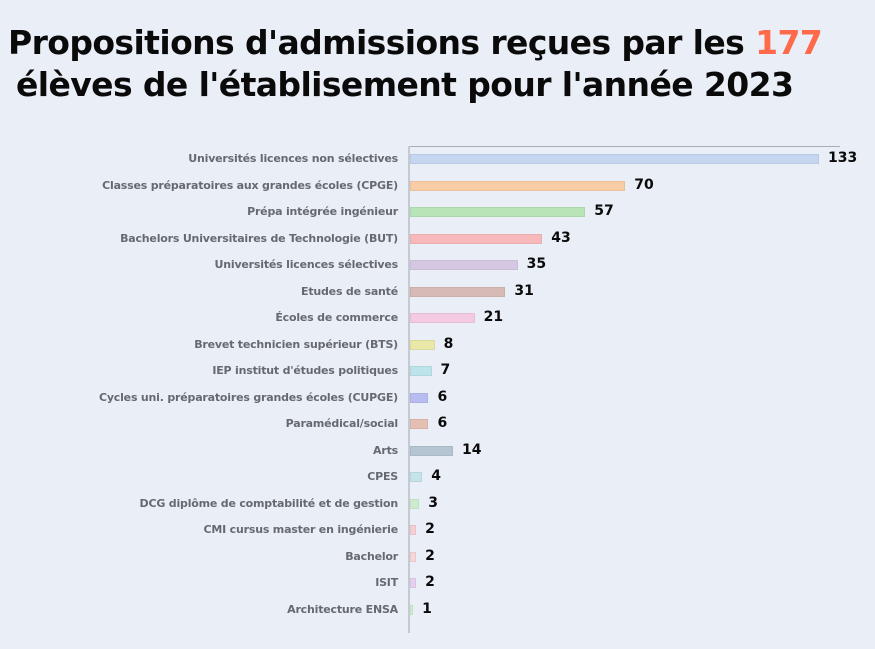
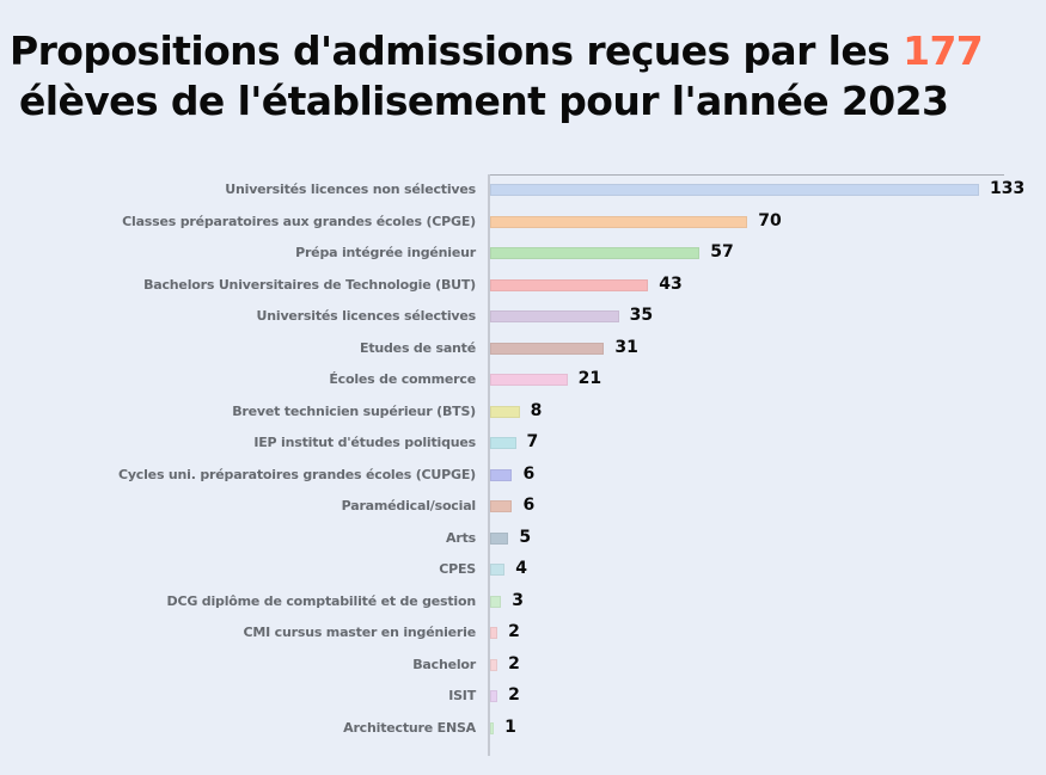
Arts: 14 -> 5
